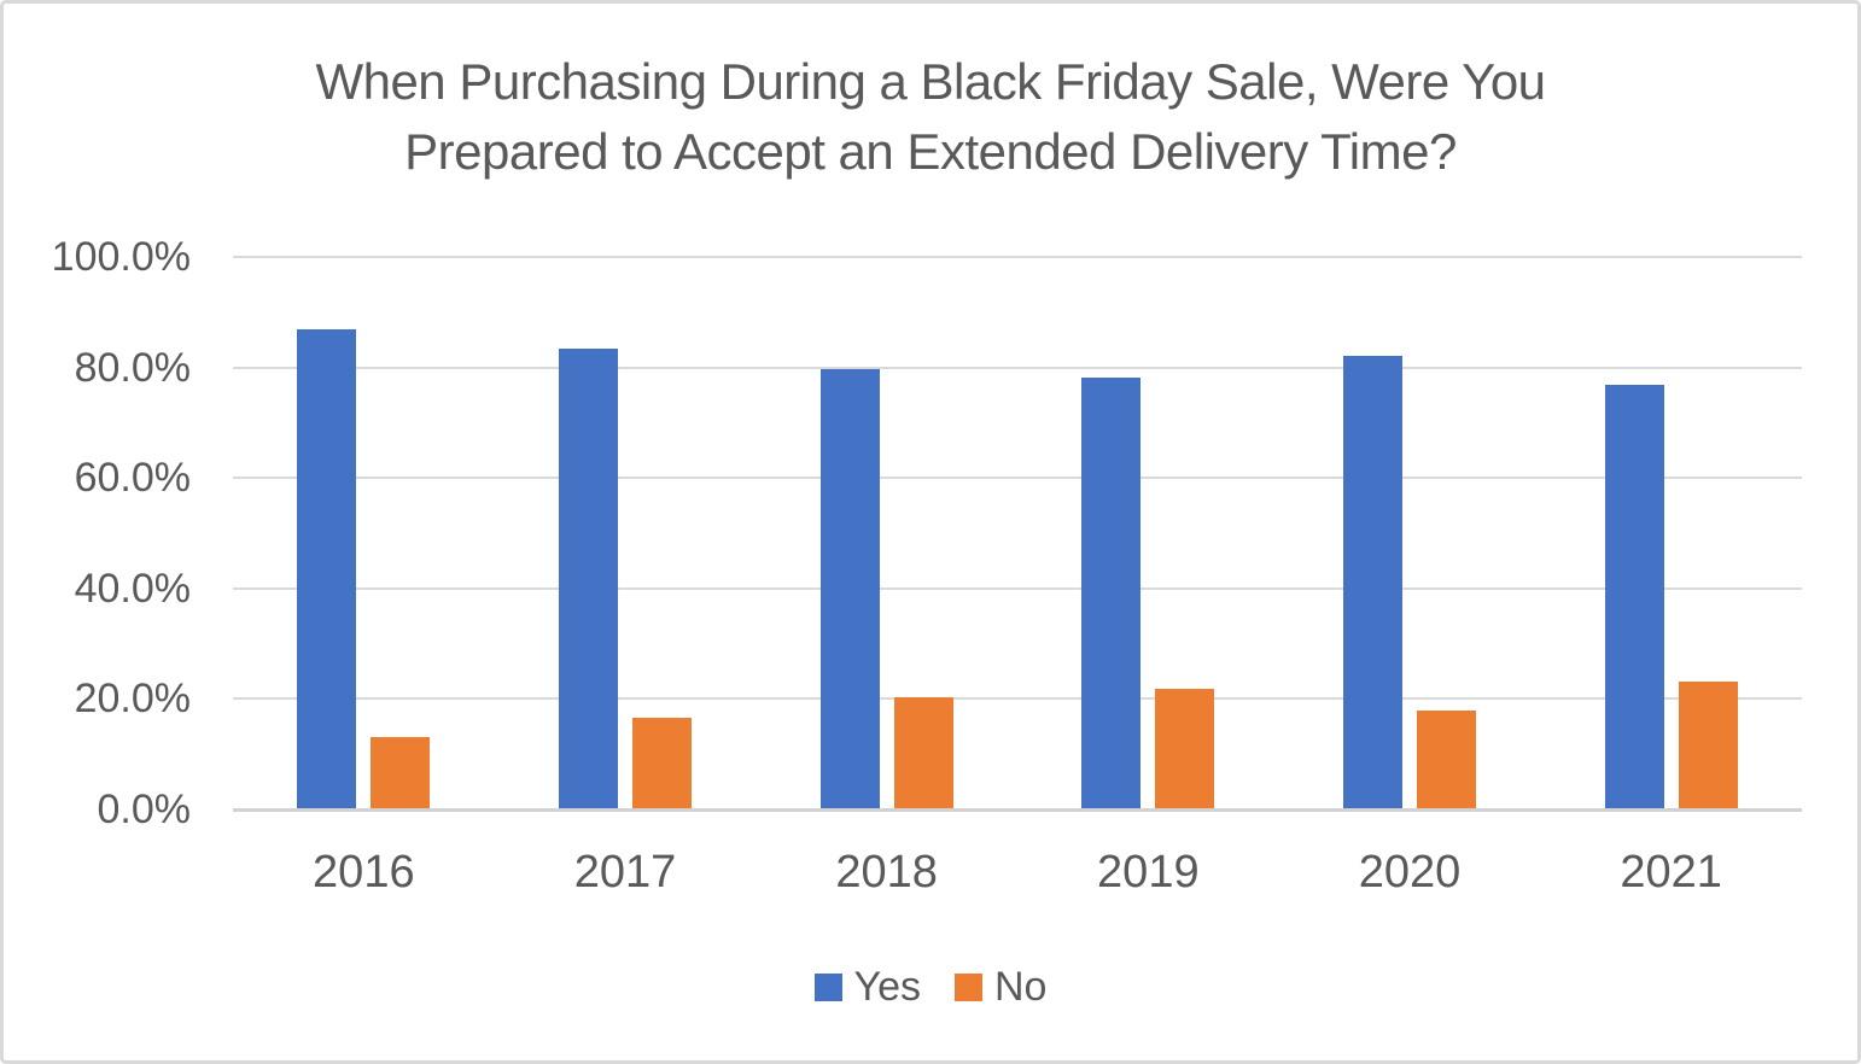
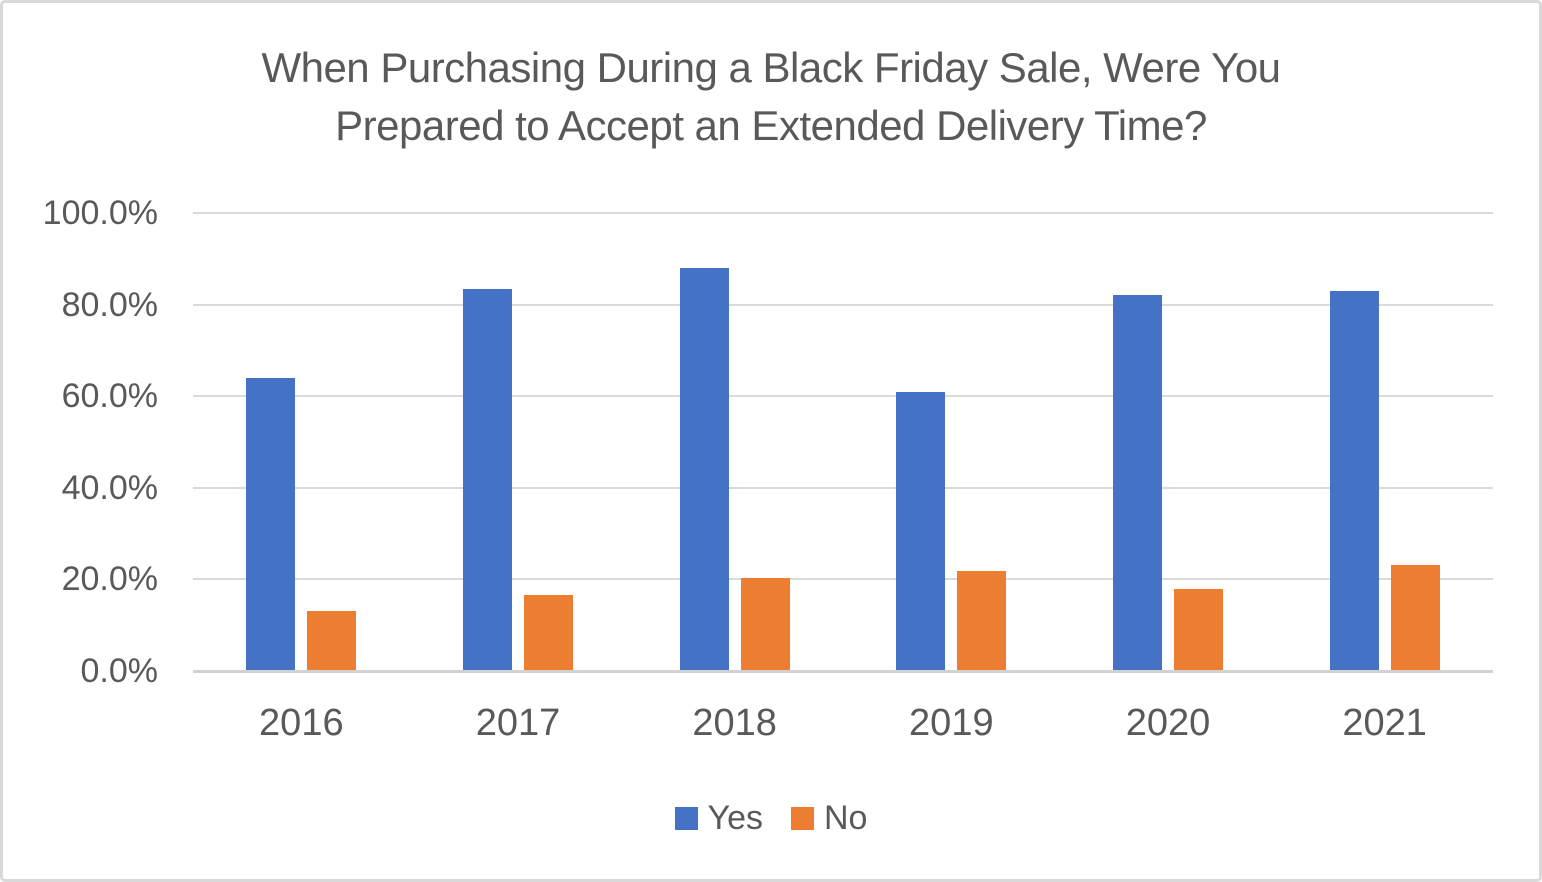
Yes/2016: 87% -> 64%
Yes/2018: 80% -> 88%
Yes/2019: 78% -> 61%
Yes/2021: 77% -> 83%
